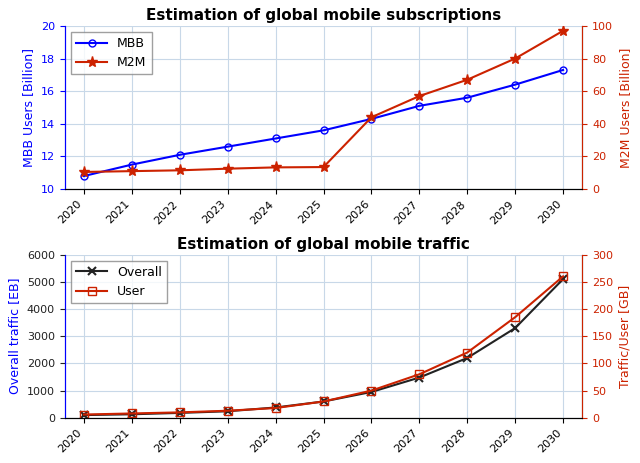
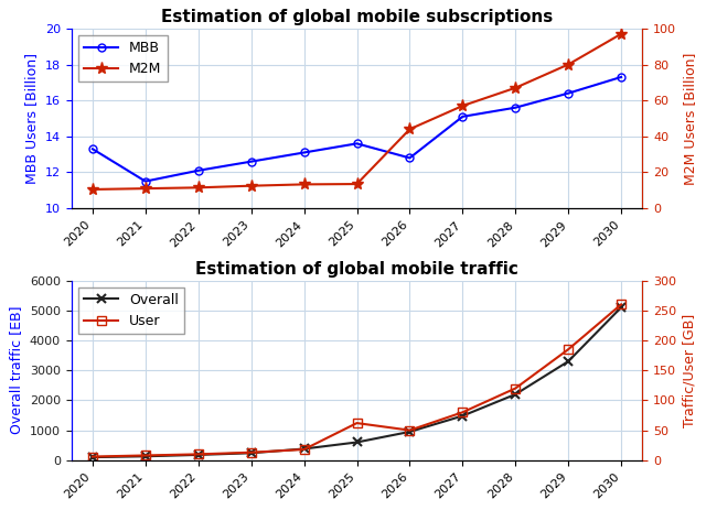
Estimation of global mobile subscriptions/MBB/2020: 10.8 -> 13.3
Estimation of global mobile subscriptions/MBB/2026: 14.3 -> 12.8
Estimation of global mobile traffic/User/2025: 30 -> 62
